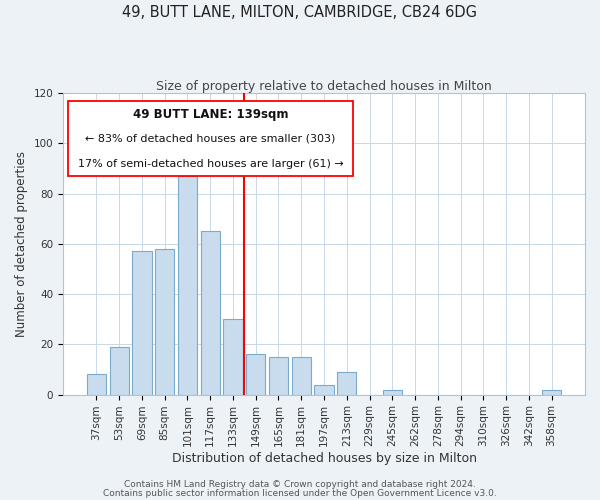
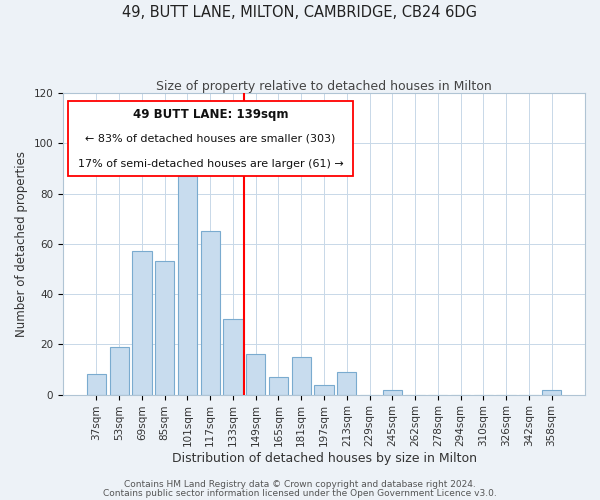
85sqm: 58 -> 53
165sqm: 15 -> 7
